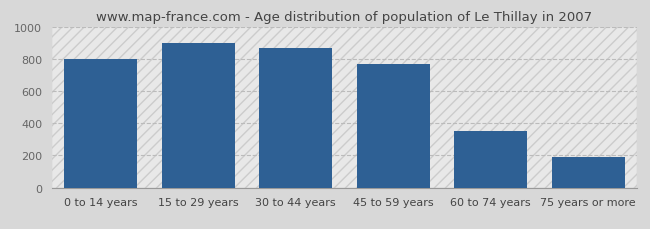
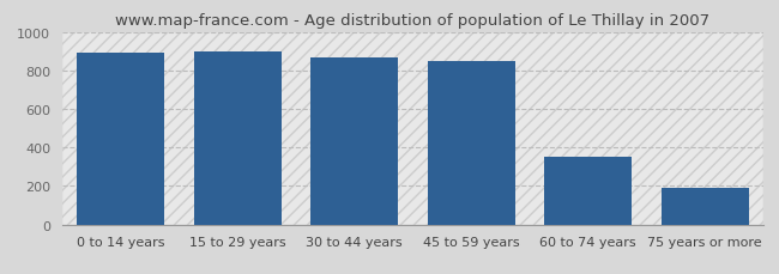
0 to 14 years: 800 -> 890
45 to 59 years: 770 -> 850
